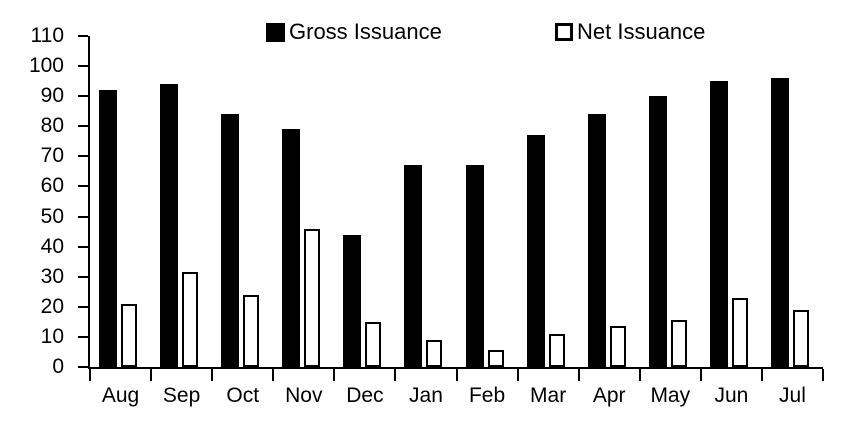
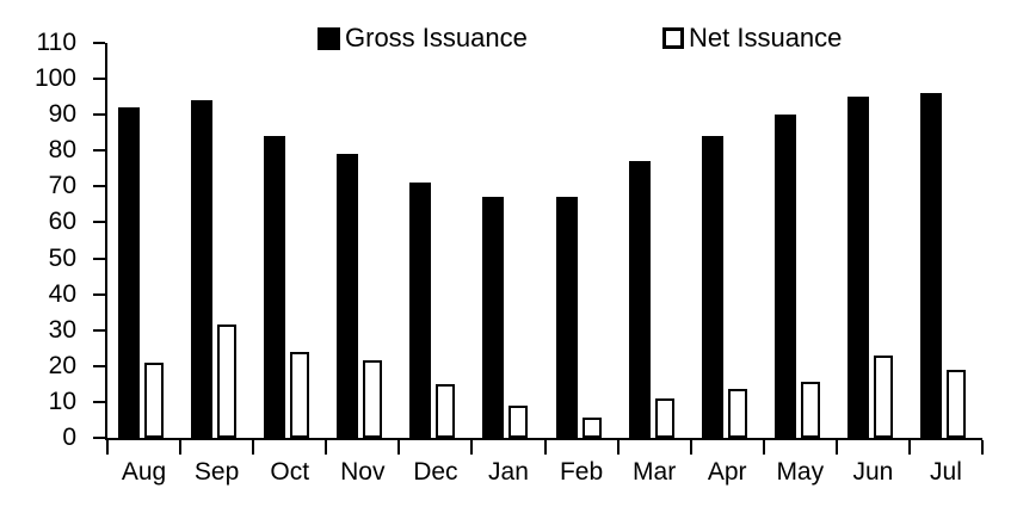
Net Issuance/Nov: 46 -> 22
Gross Issuance/Dec: 44 -> 71
